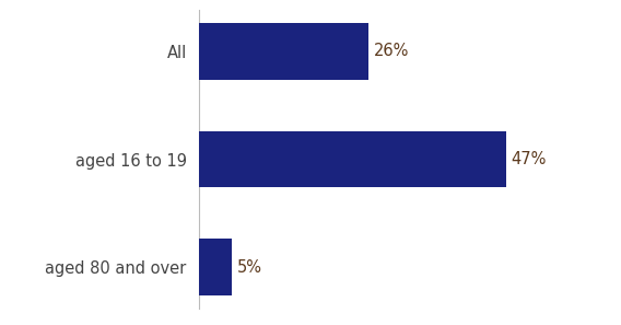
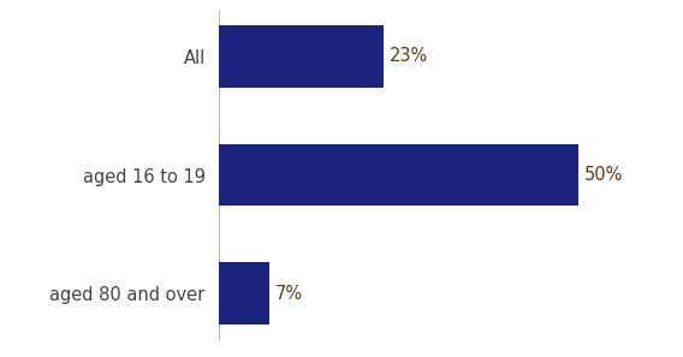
All: 26% -> 23%
aged 16 to 19: 47% -> 50%
aged 80 and over: 5% -> 7%
